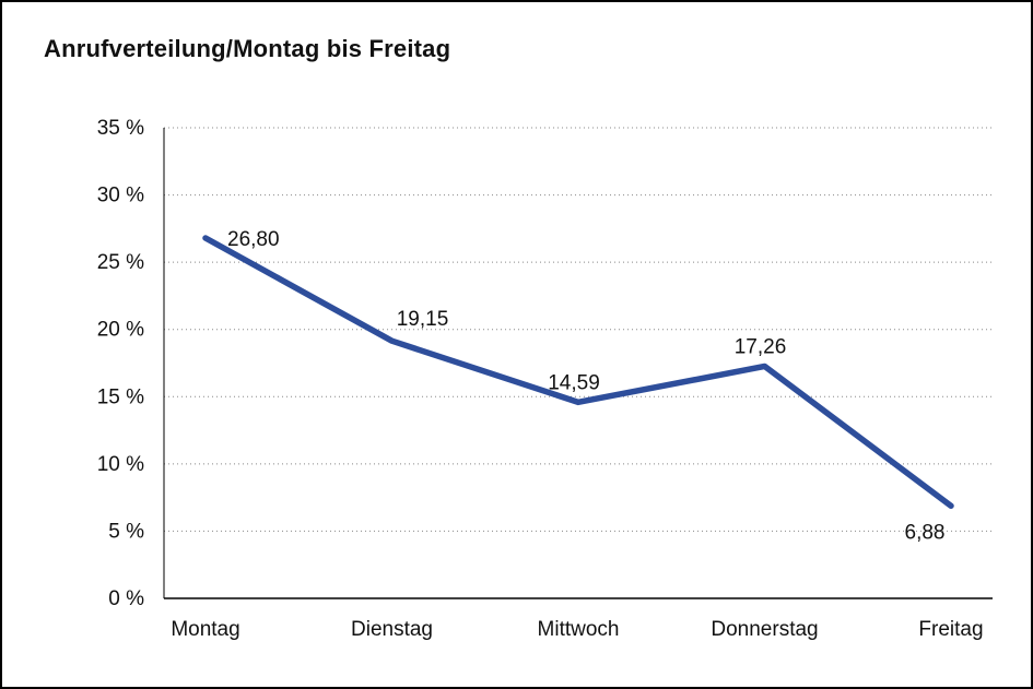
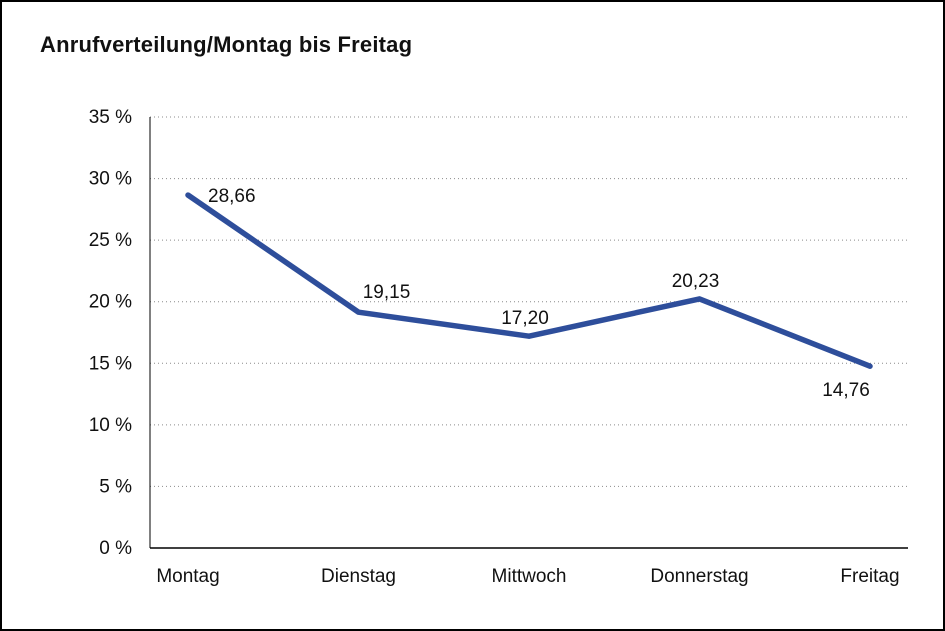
Montag: 26,80 -> 28,66
Mittwoch: 14,59 -> 17,20
Donnerstag: 17,26 -> 20,23
Freitag: 6,88 -> 14,76
